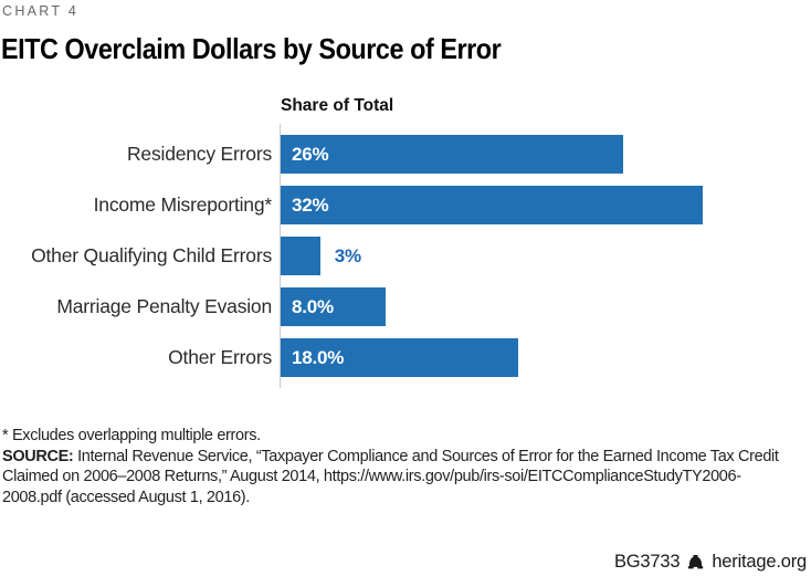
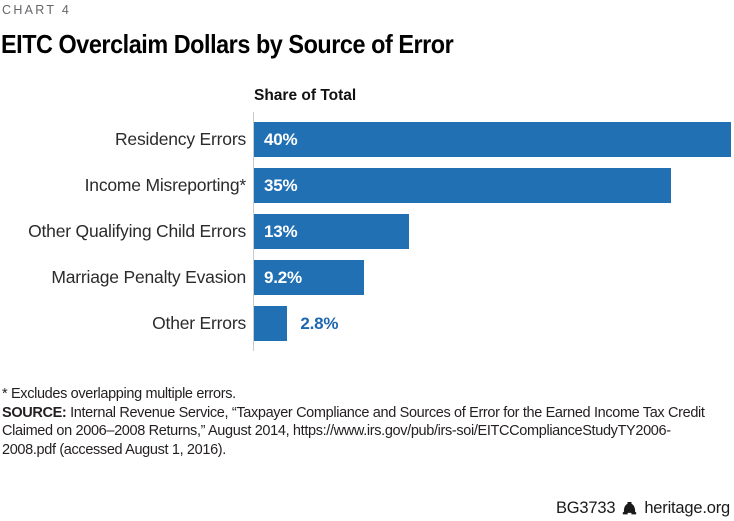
Residency Errors: 26% -> 40%
Income Misreporting*: 32% -> 35%
Other Qualifying Child Errors: 3% -> 13%
Marriage Penalty Evasion: 8.0% -> 9.2%
Other Errors: 18.0% -> 2.8%
